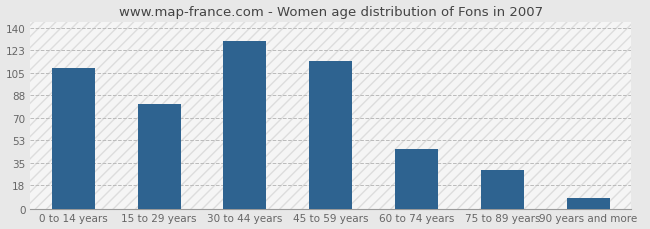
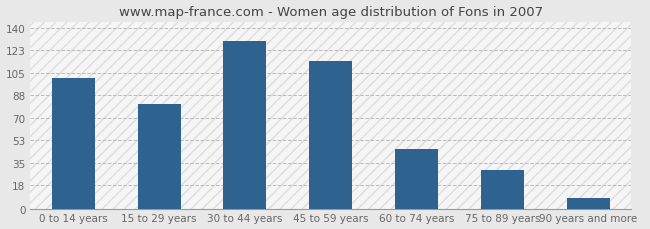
0 to 14 years: 109 -> 101
